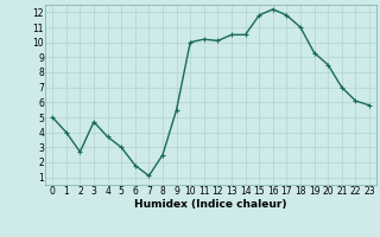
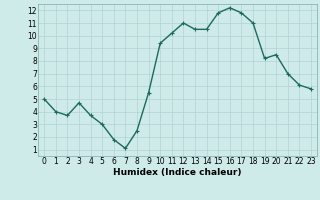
2: 2.7 -> 3.7
10: 10.0 -> 9.4
12: 10.1 -> 11.0
19: 9.3 -> 8.2
